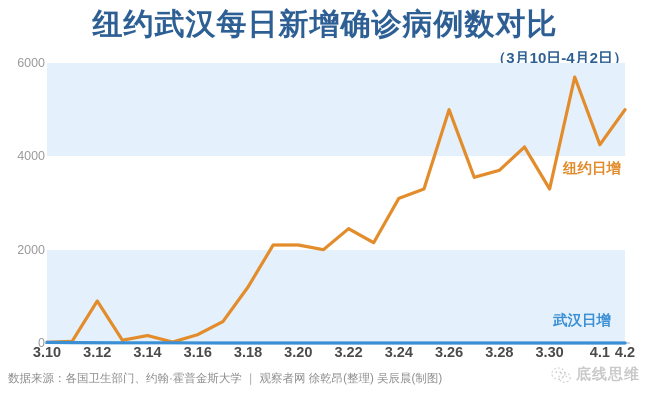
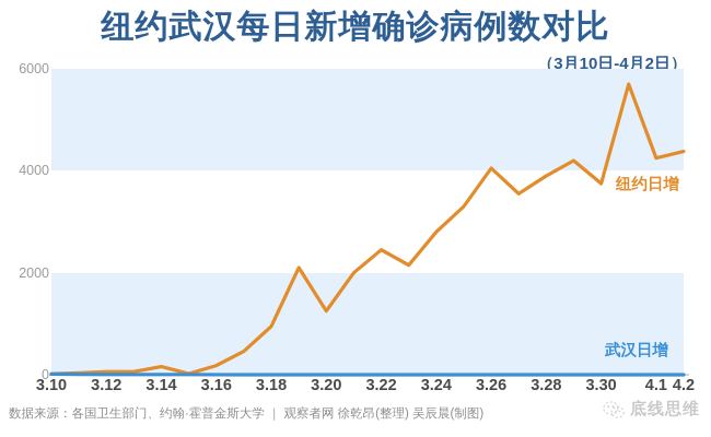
纽约日增/3.12: 900 -> 100
纽约日增/3.18: 1200 -> 1000
纽约日增/3.20: 2100 -> 1200
纽约日增/3.24: 3100 -> 2800
纽约日增/3.26: 5000 -> 4000
纽约日增/3.28: 3700 -> 3900
纽约日增/3.30: 3300 -> 3800
纽约日增/4.2: 5000 -> 4400
